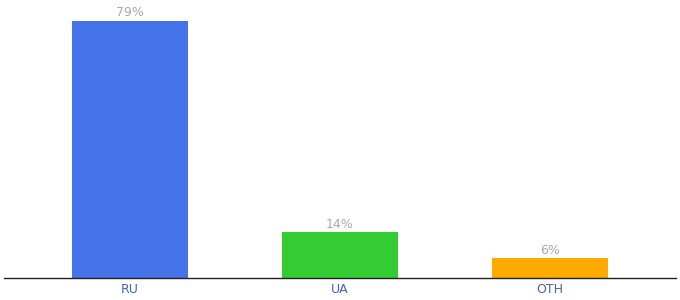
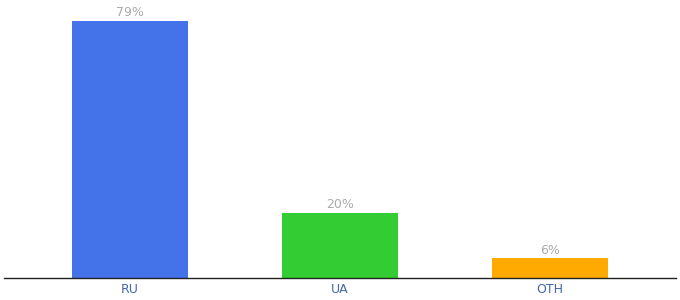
UA: 14% -> 20%
